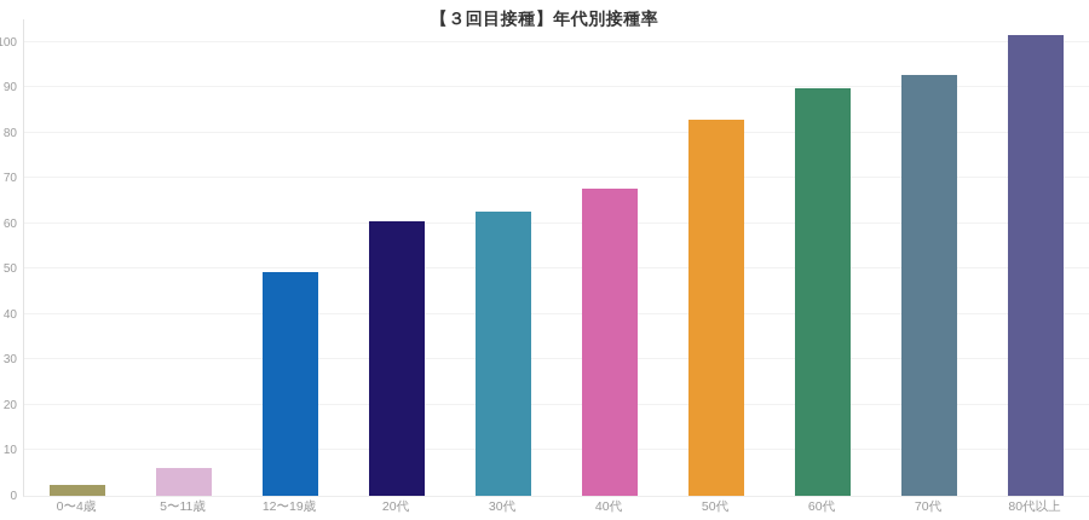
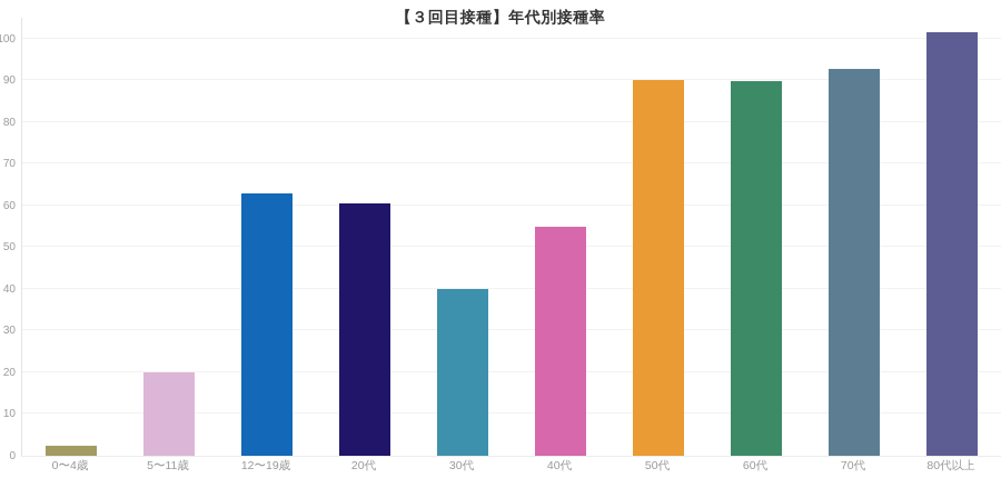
5〜11歳: 6 -> 20
12〜19歳: 49 -> 63
30代: 62 -> 40
40代: 68 -> 55
50代: 83 -> 90
